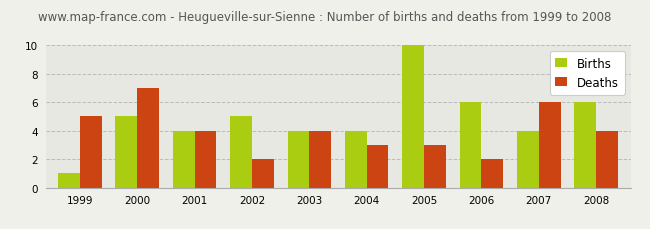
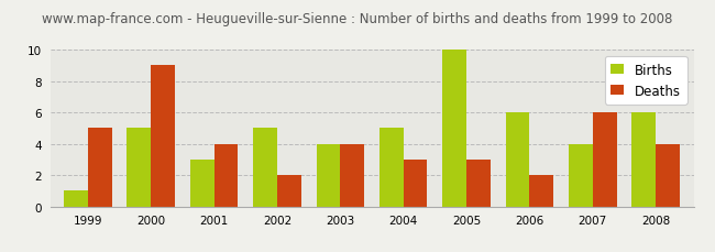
Deaths/2000: 7 -> 9
Births/2001: 4 -> 3
Births/2004: 4 -> 5
